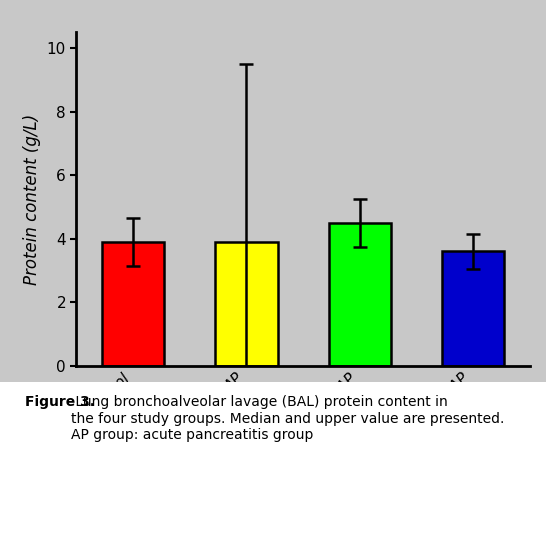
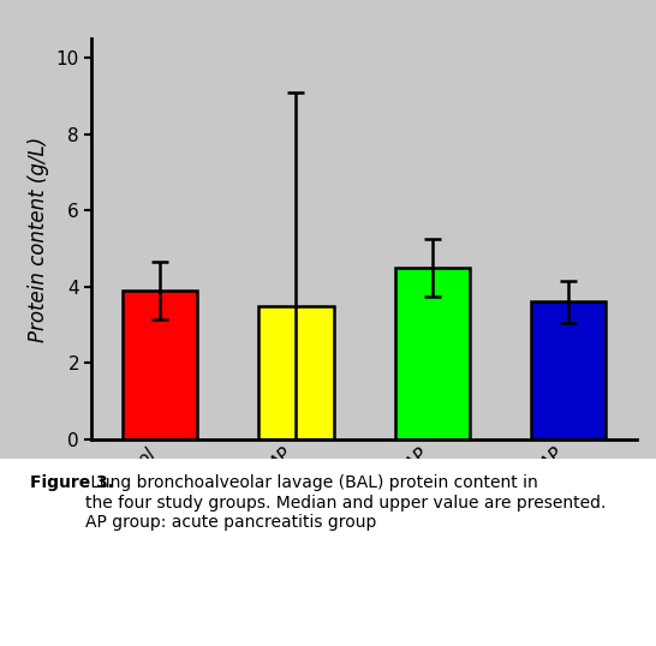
AP: 3.9 -> 3.5
